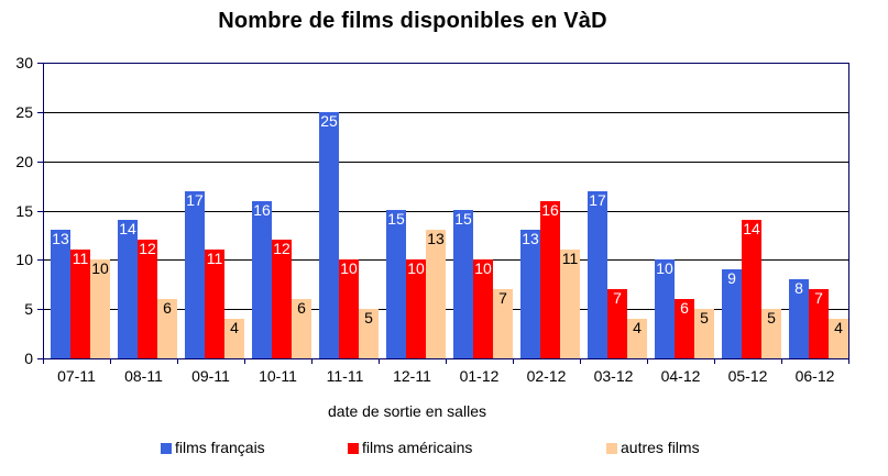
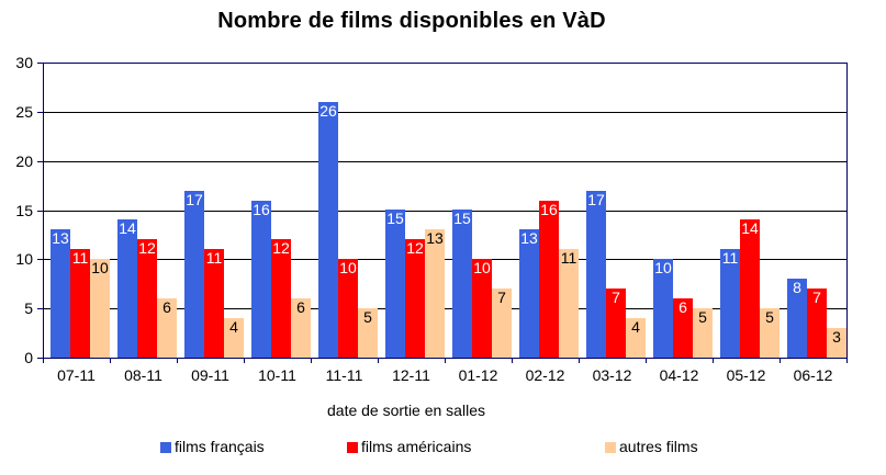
films français/11-11: 25 -> 26
films américains/12-11: 10 -> 12
films français/05-12: 9 -> 11
autres films/06-12: 4 -> 3
